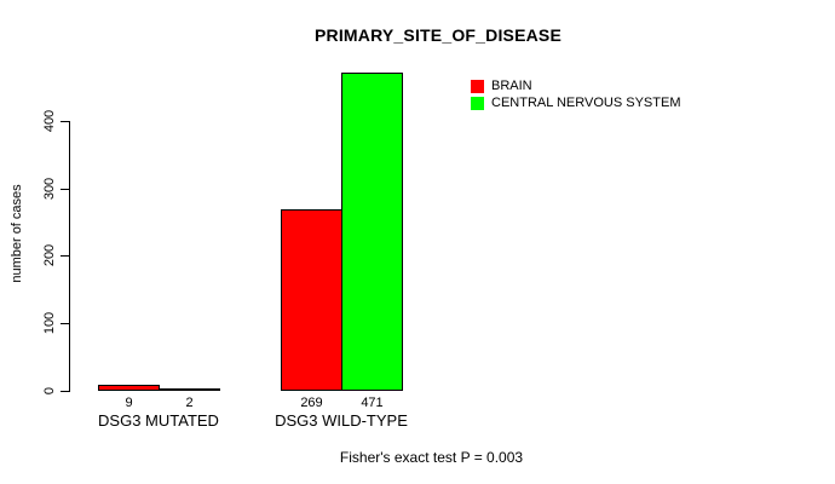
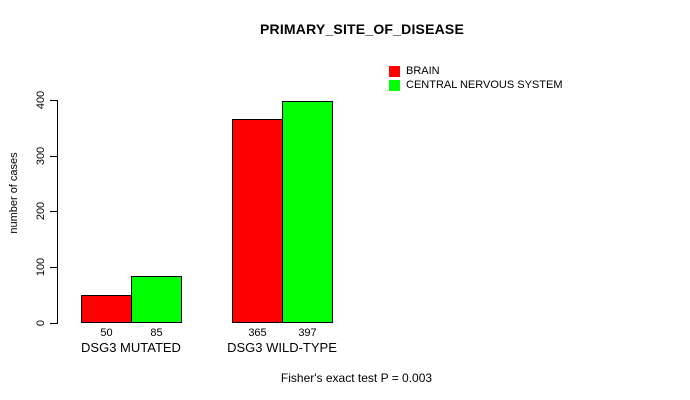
BRAIN/DSG3 MUTATED: 9 -> 50
CENTRAL NERVOUS SYSTEM/DSG3 MUTATED: 2 -> 85
BRAIN/DSG3 WILD-TYPE: 269 -> 365
CENTRAL NERVOUS SYSTEM/DSG3 WILD-TYPE: 471 -> 397
